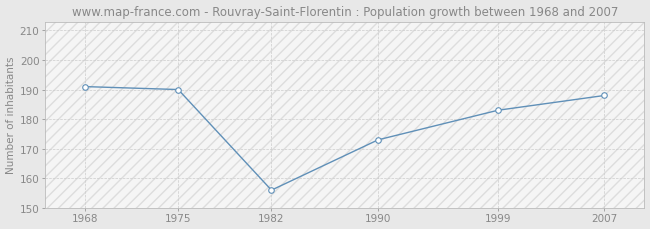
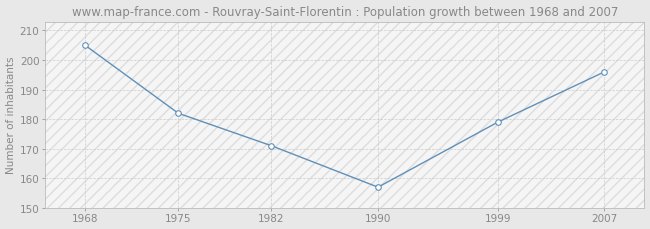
1968: 191 -> 205
1975: 190 -> 182
1982: 156 -> 171
1990: 173 -> 157
1999: 183 -> 179
2007: 188 -> 196
